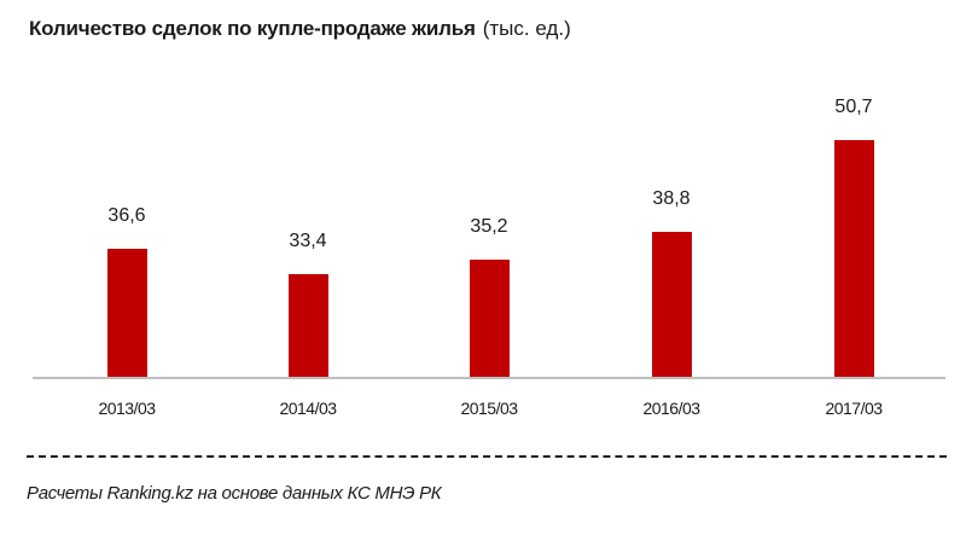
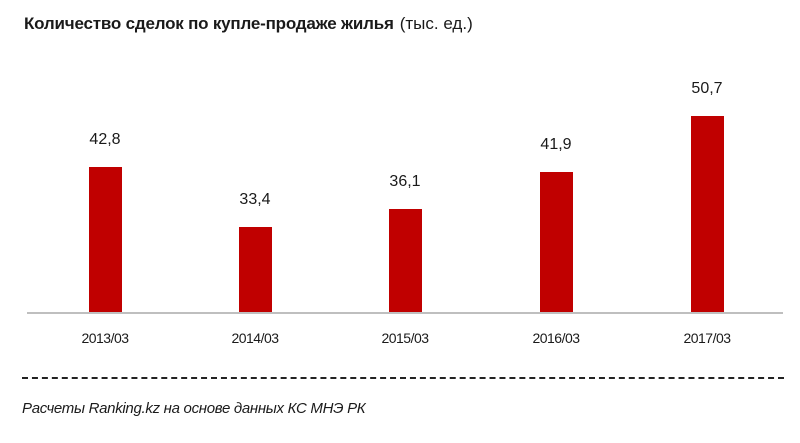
2013/03: 36,6 -> 42,8
2015/03: 35,2 -> 36,1
2016/03: 38,8 -> 41,9
